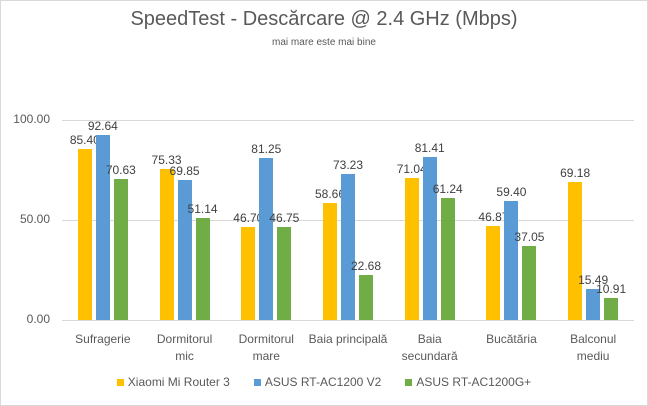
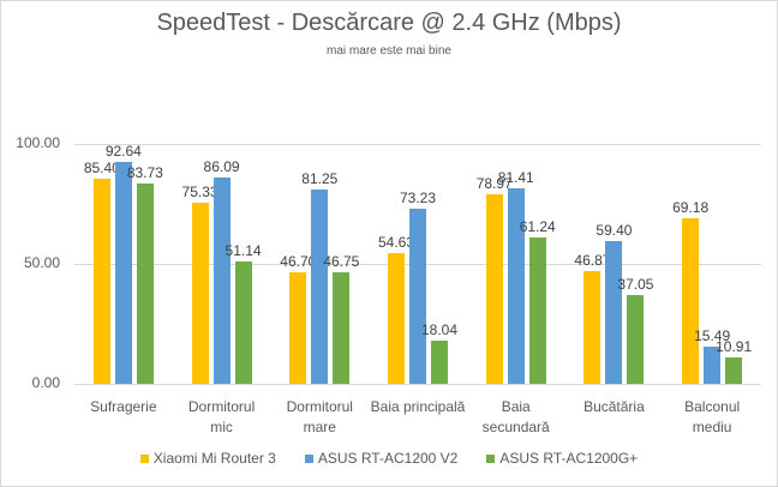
ASUS RT-AC1200G+/Sufragerie: 70.63 -> 83.73
ASUS RT-AC1200 V2/Dormitorul mic: 69.85 -> 86.09
Xiaomi Mi Router 3/Baia principală: 58.66 -> 54.63
ASUS RT-AC1200G+/Baia principală: 22.68 -> 18.04
Xiaomi Mi Router 3/Baia secundară: 71.04 -> 78.97
